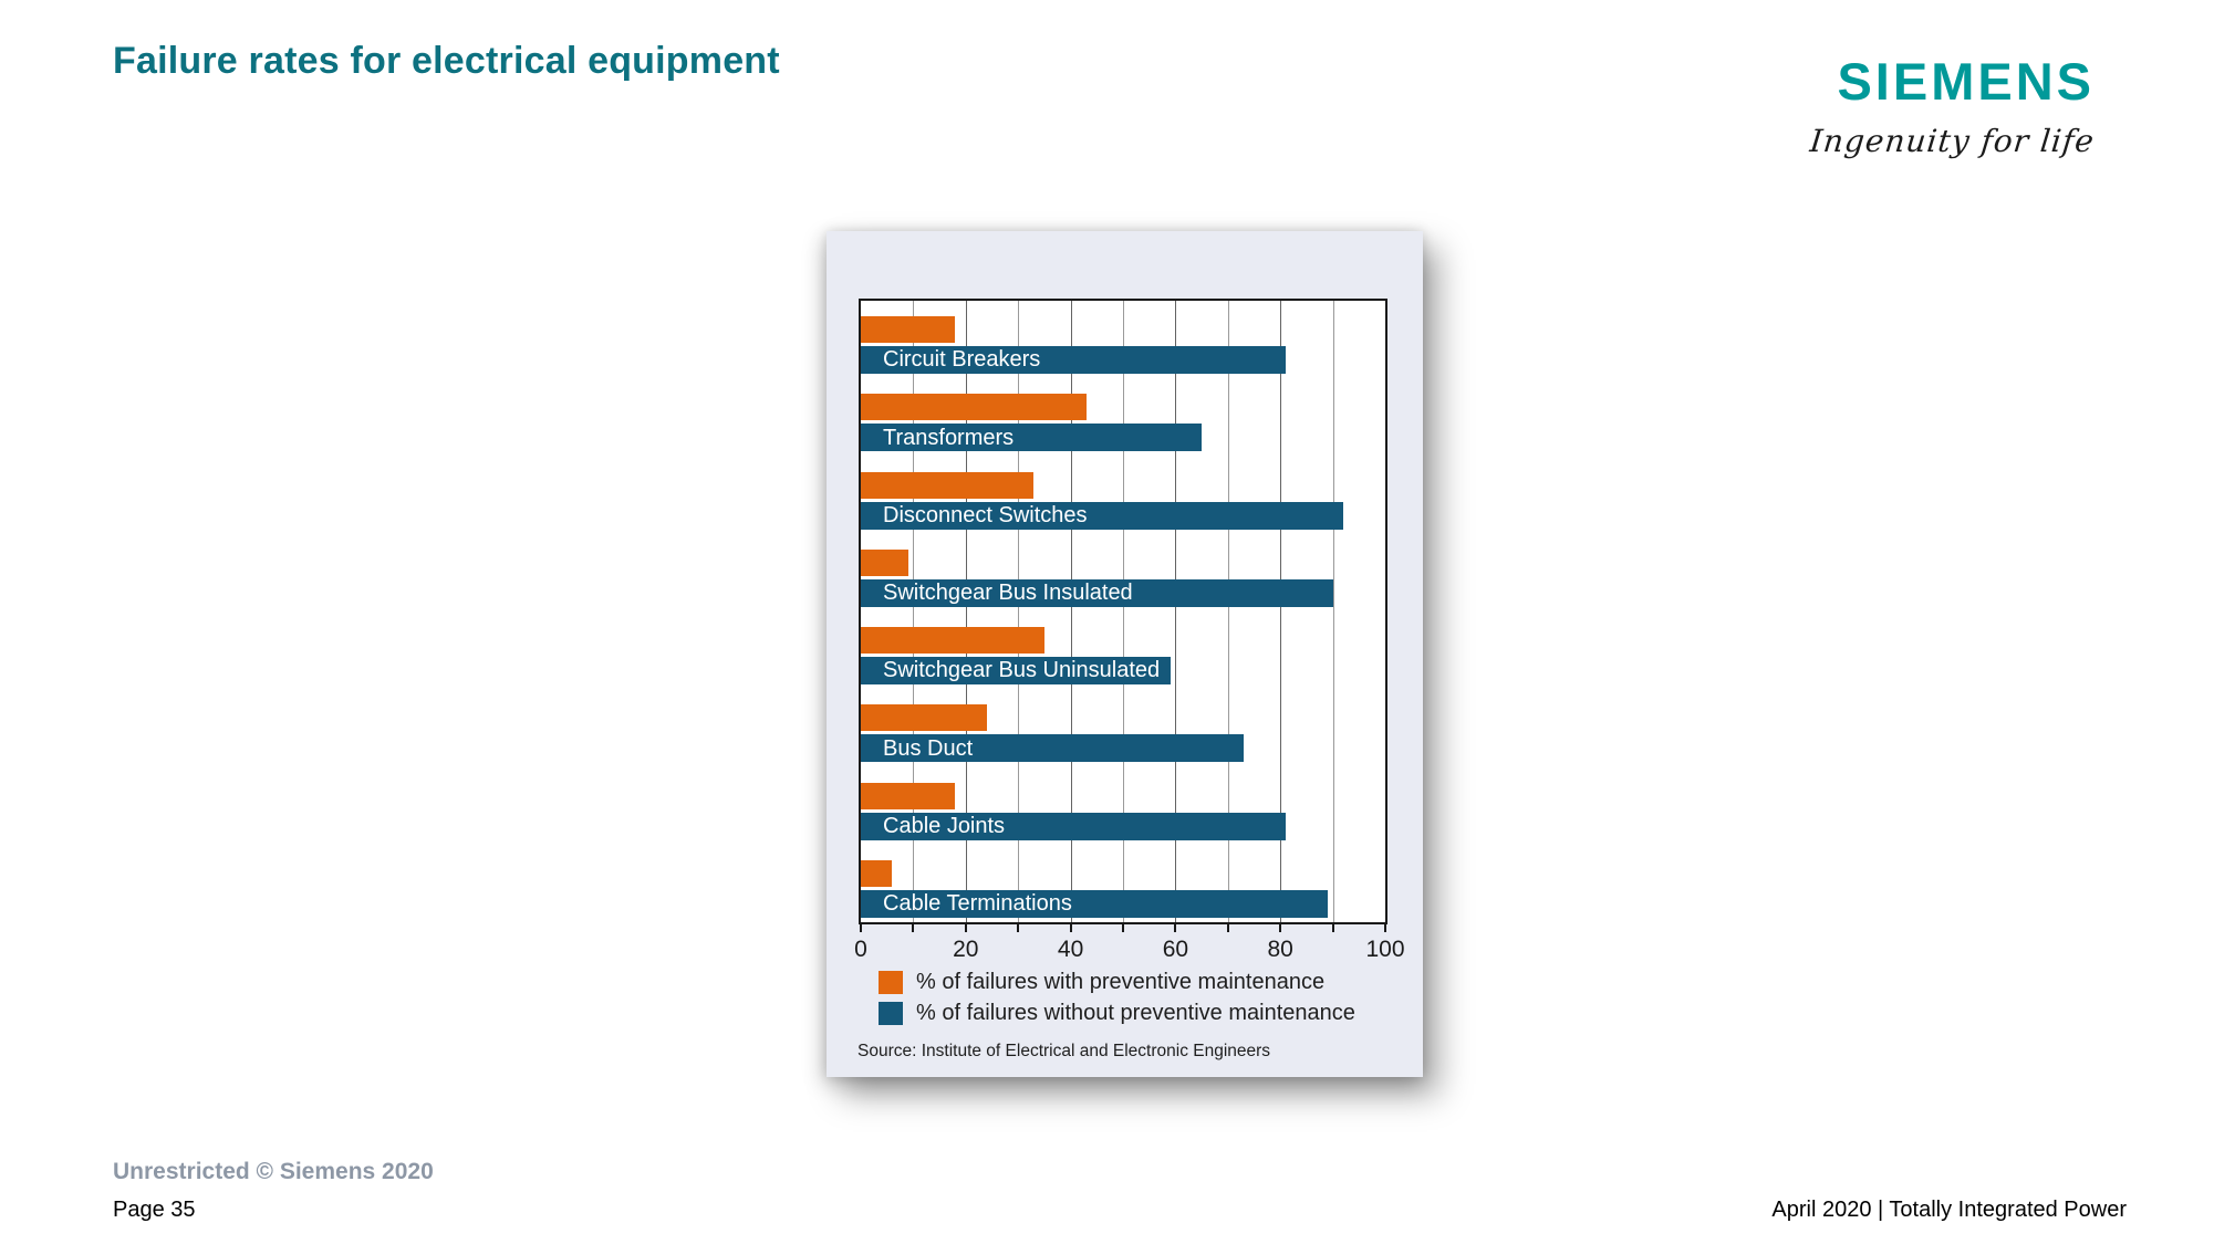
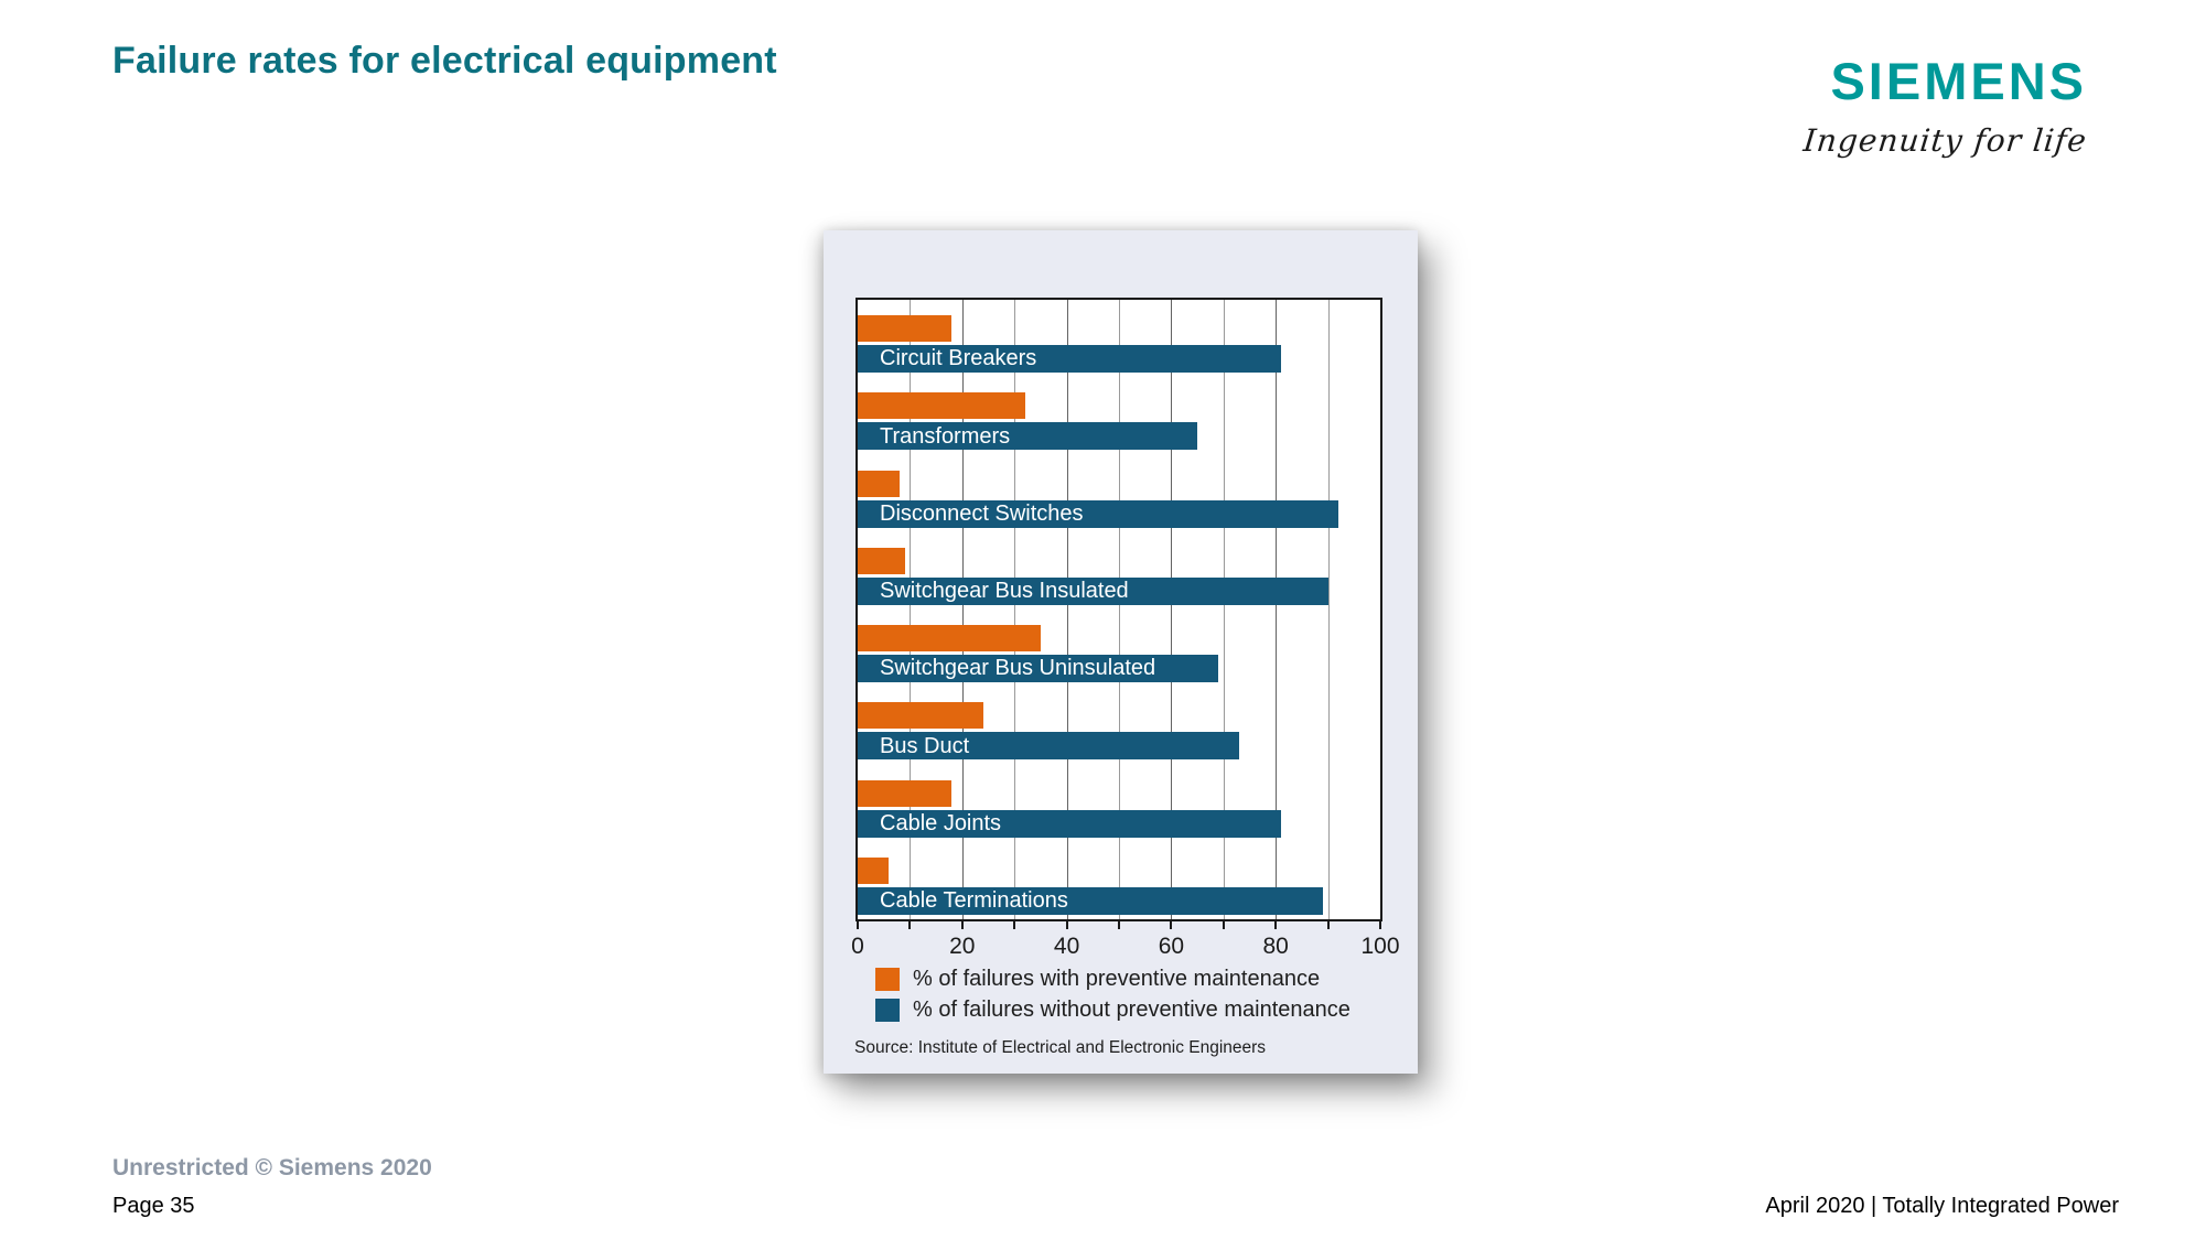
% of failures with preventive maintenance/Transformers: 43 -> 32
% of failures with preventive maintenance/Disconnect Switches: 33 -> 8
% of failures without preventive maintenance/Switchgear Bus Uninsulated: 59 -> 69
